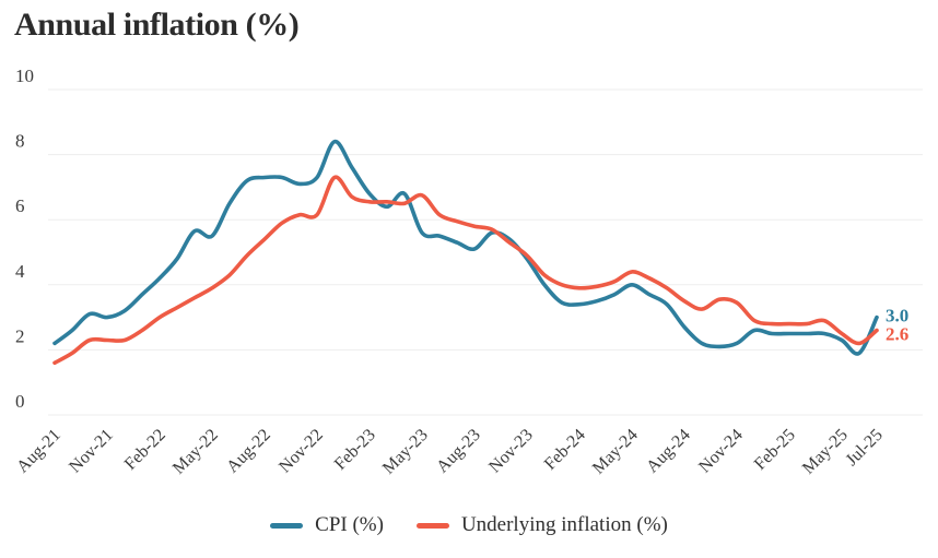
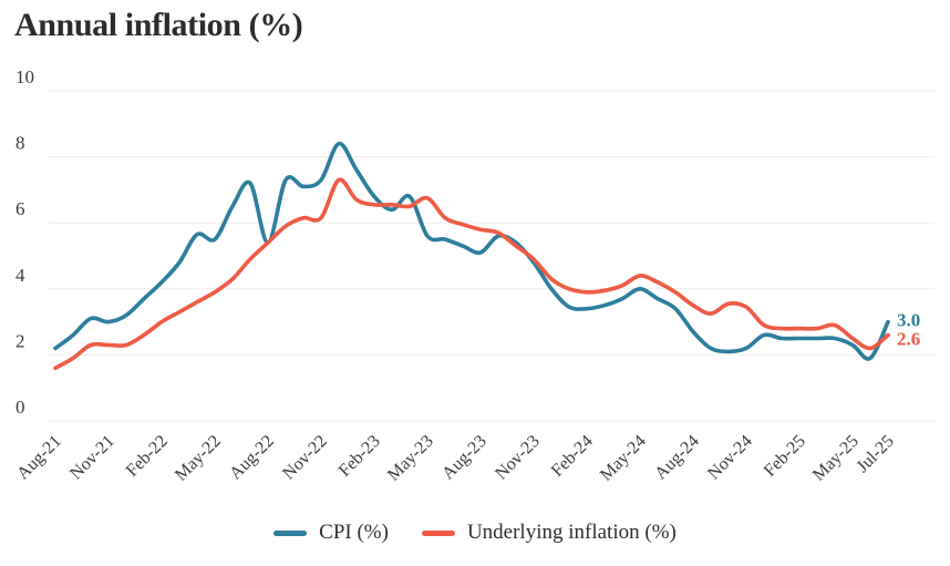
CPI (%)/Aug-22: 7.3 -> 5.4
